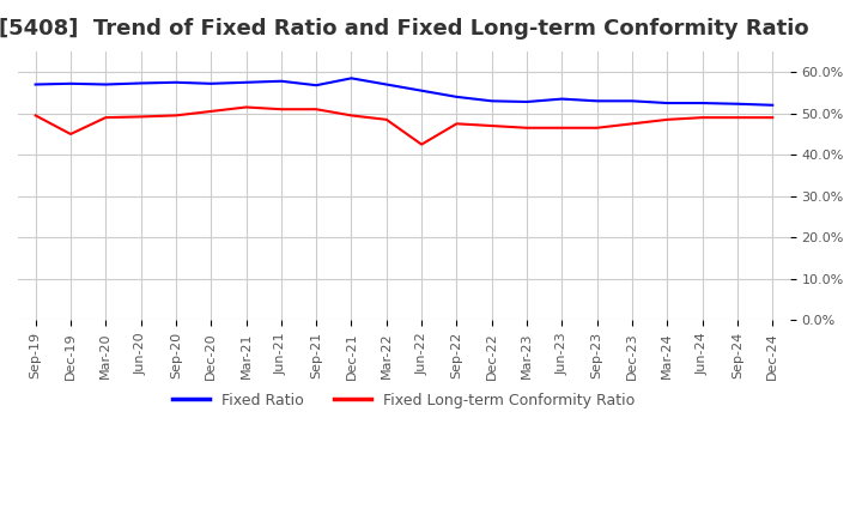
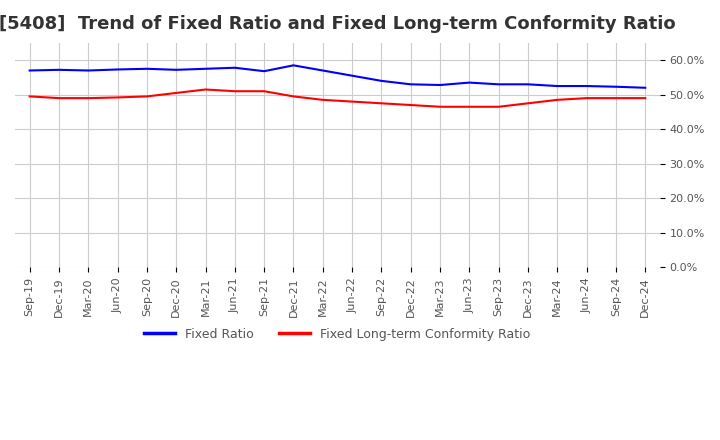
Fixed Long-term Conformity Ratio/Dec-19: 45.0% -> 49.0%
Fixed Long-term Conformity Ratio/Jun-22: 42.5% -> 48.0%
